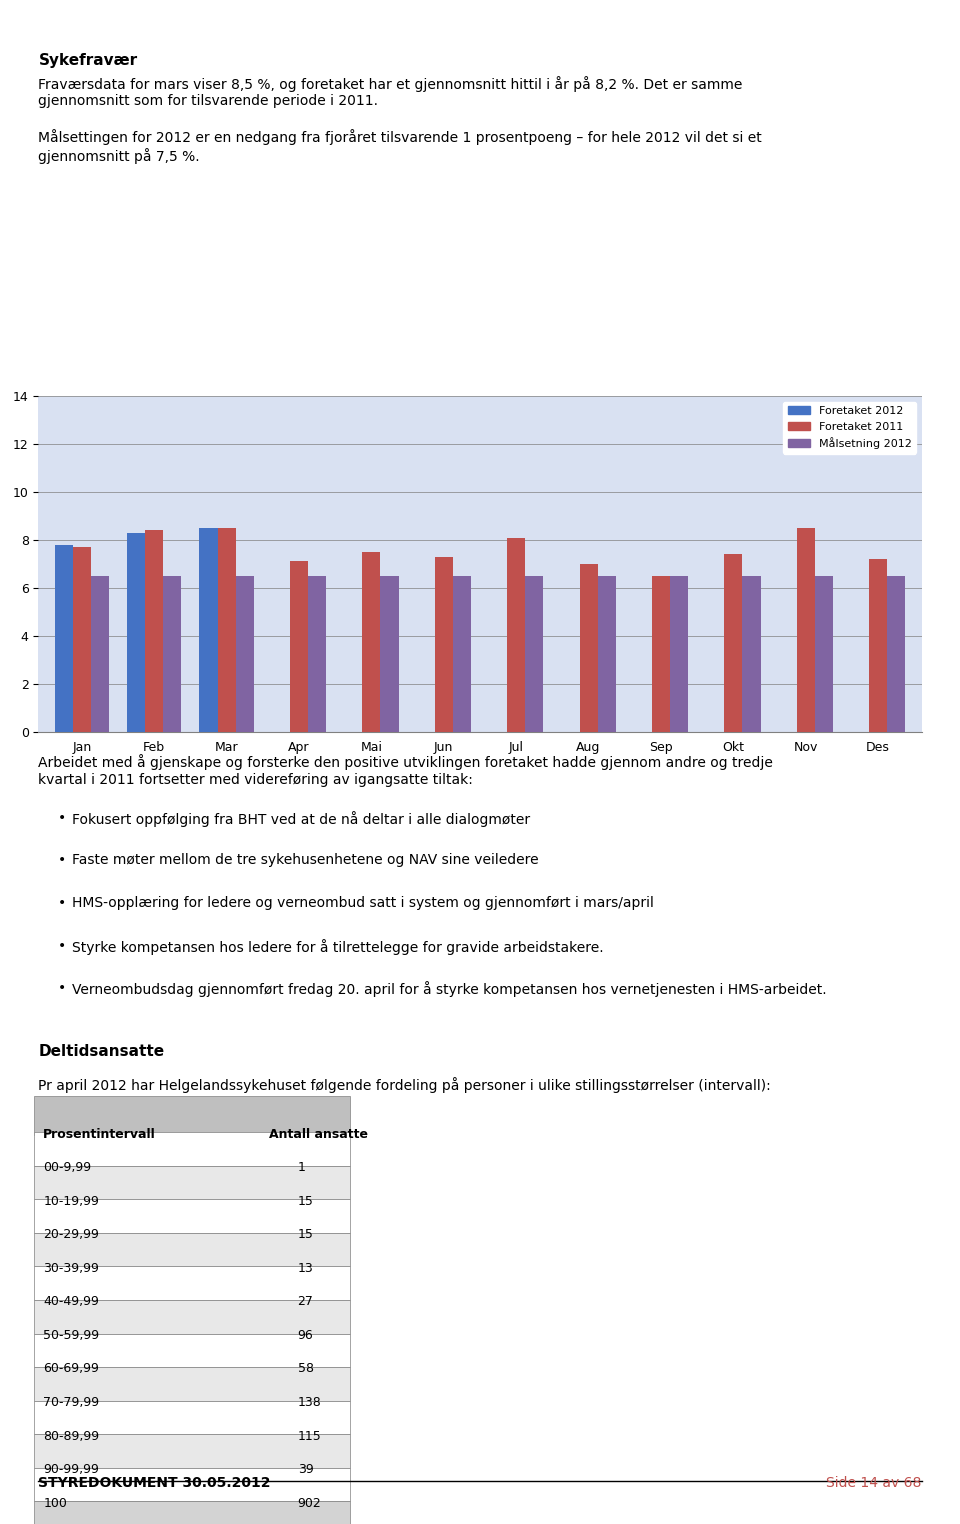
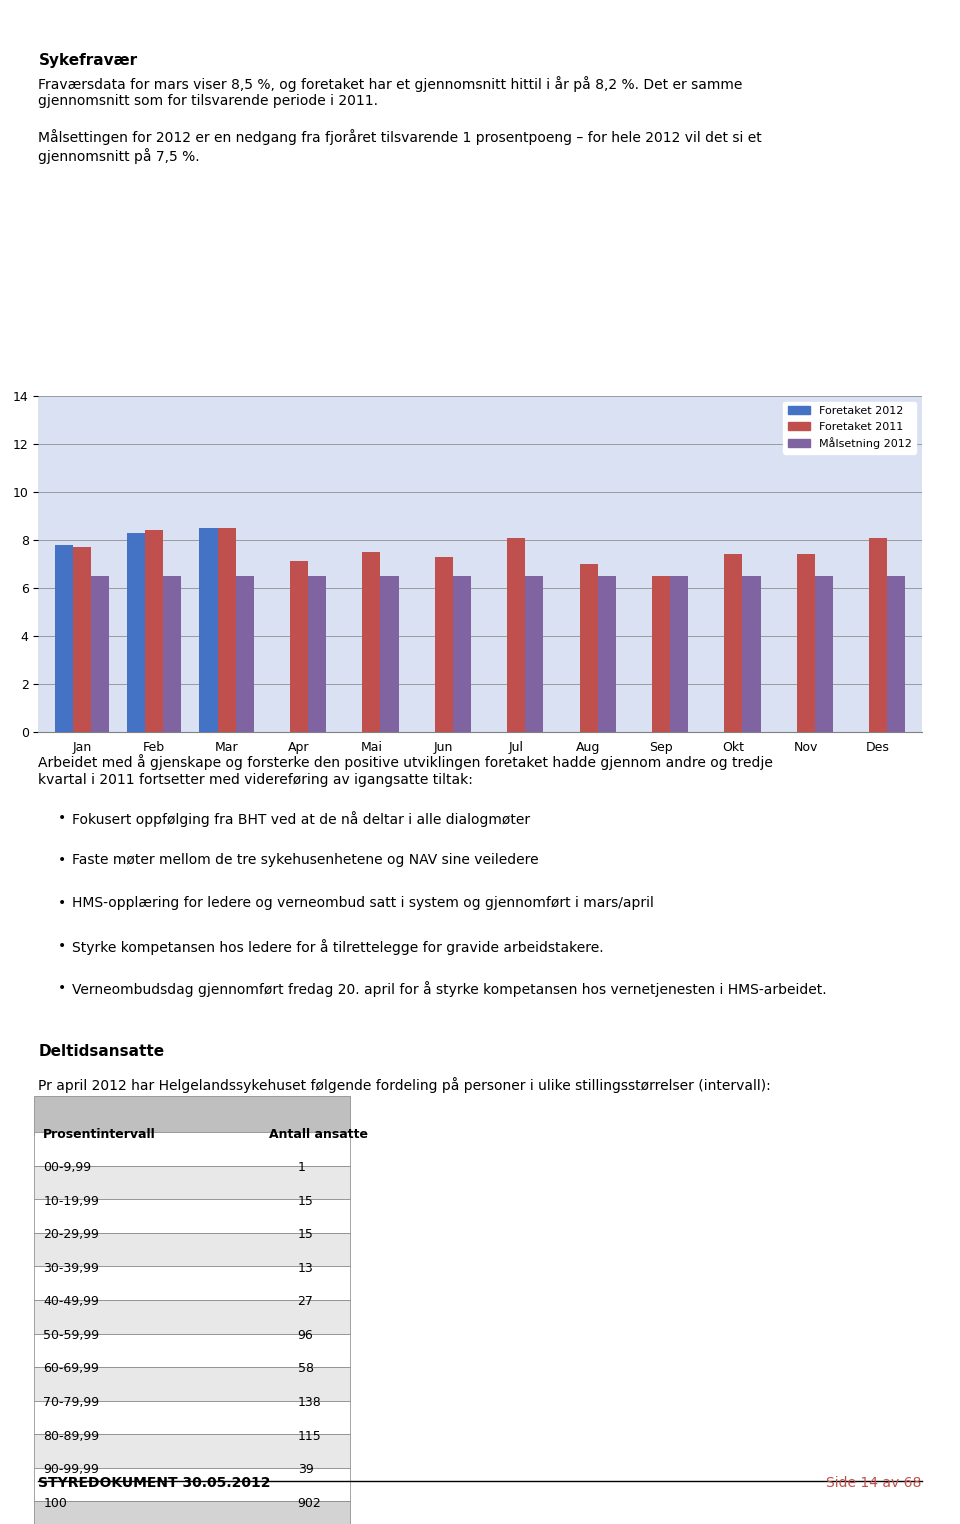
Foretaket 2011/Nov: 8.5 -> 7.4
Foretaket 2011/Des: 7.2 -> 8.1
